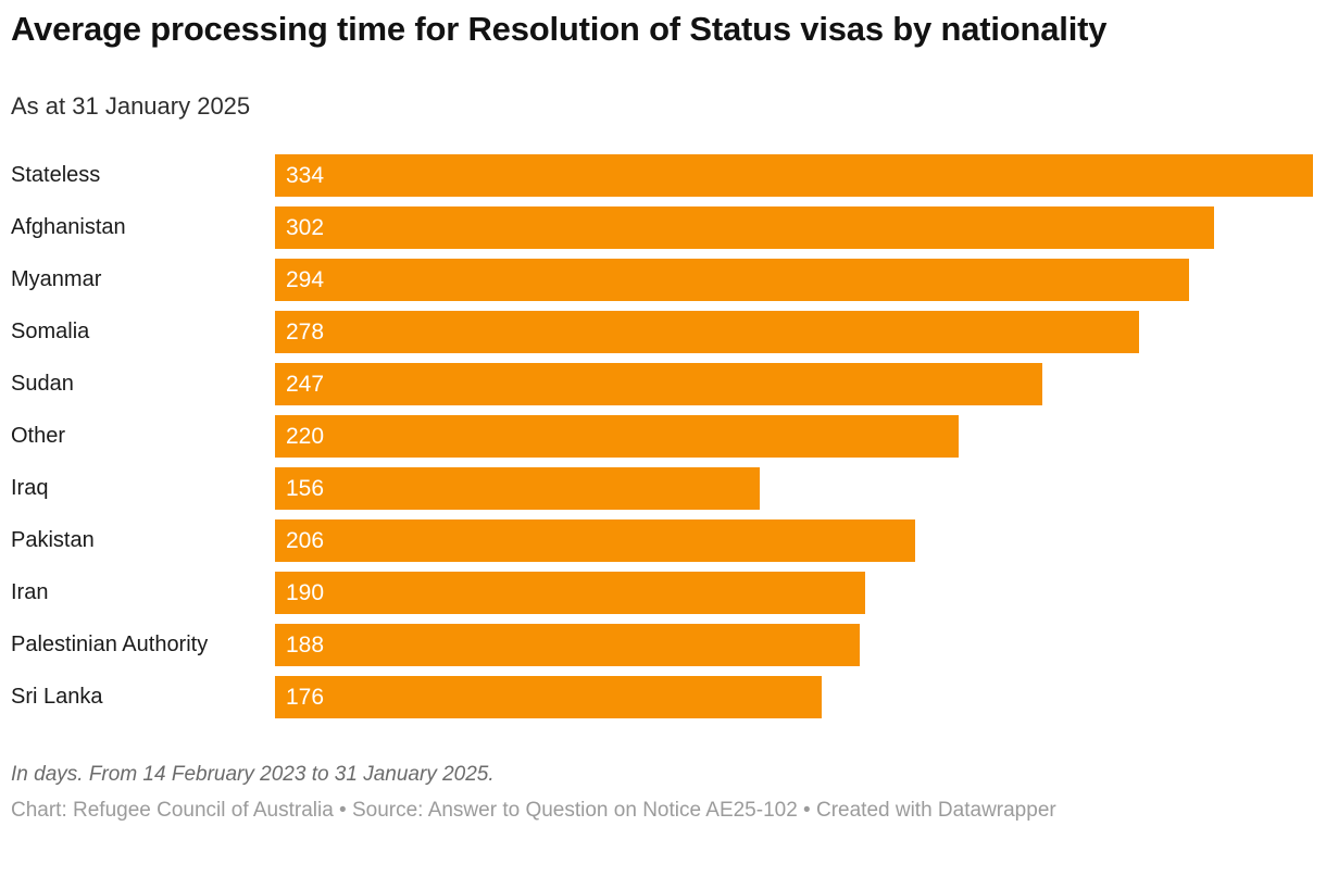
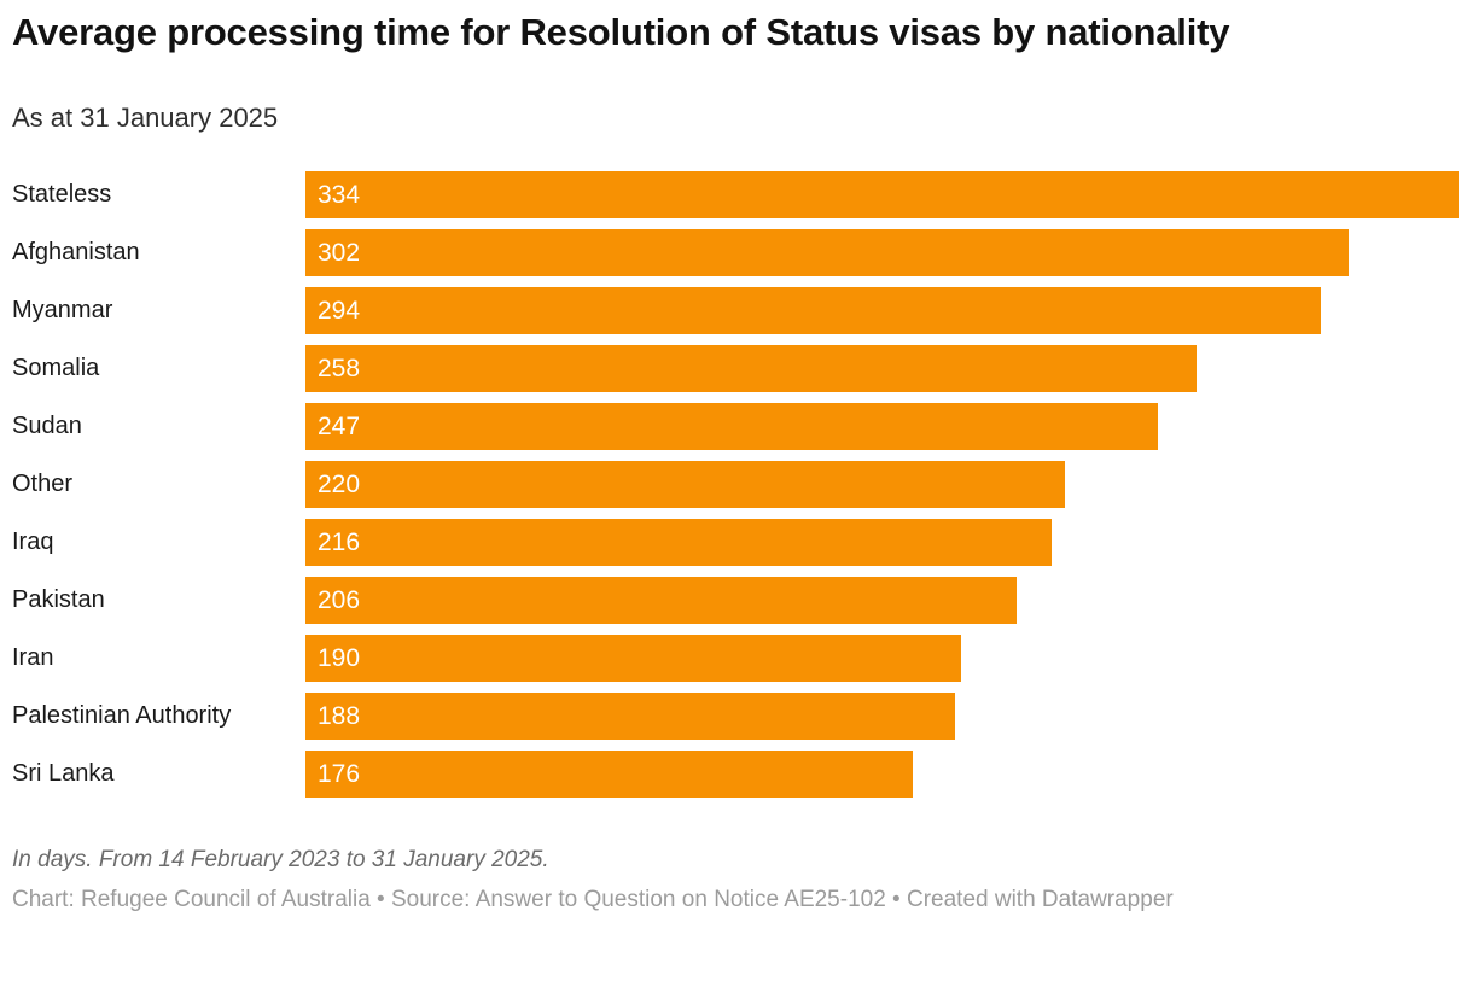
Somalia: 278 -> 258
Iraq: 156 -> 216
